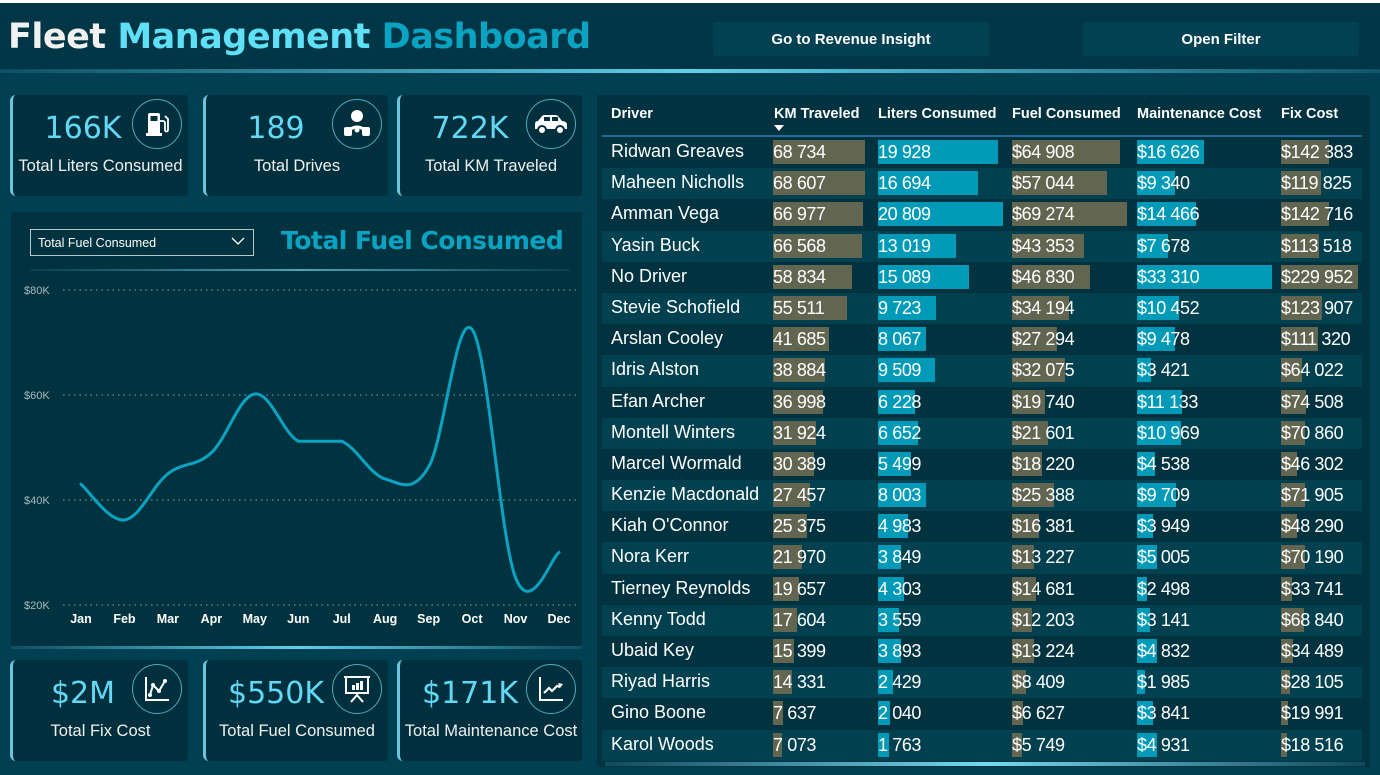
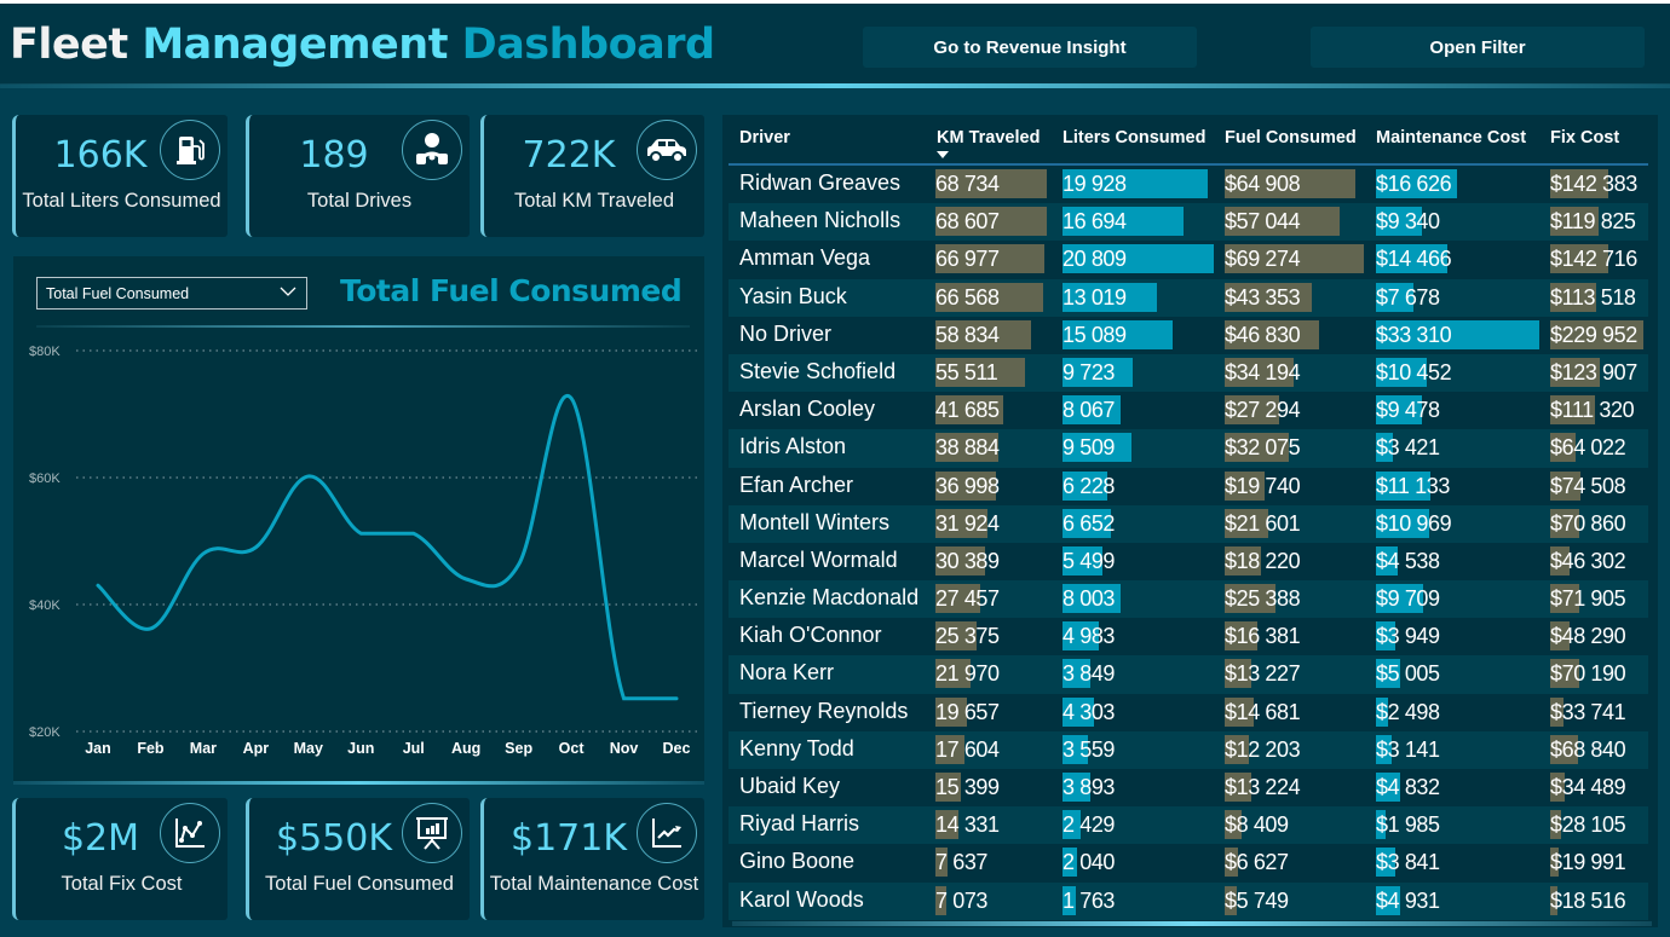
Mar: $45K -> $48K
Dec: $30K -> $25K
